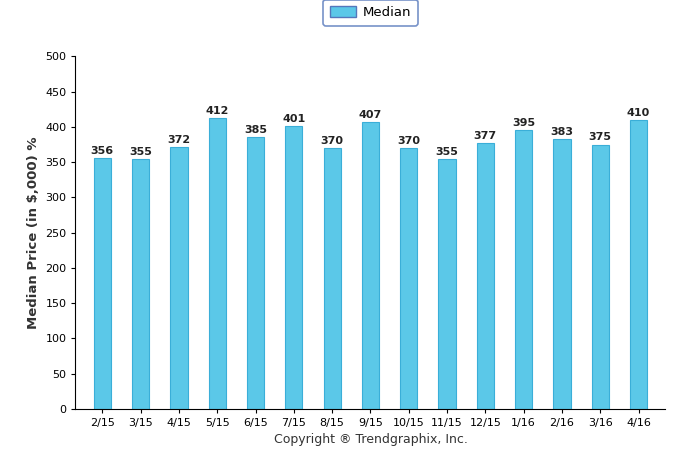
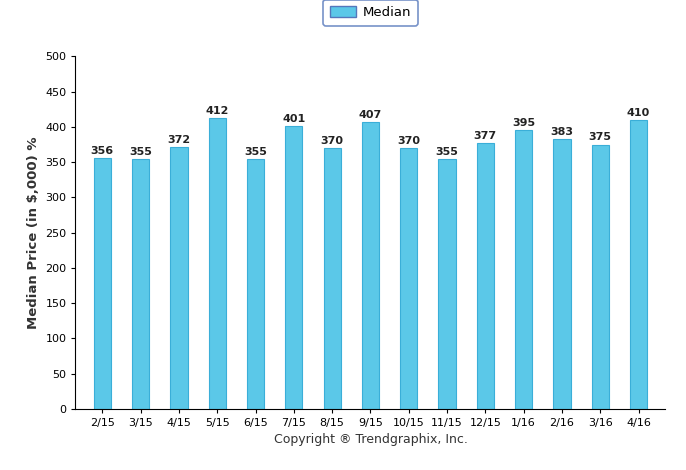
6/15: 385 -> 355
